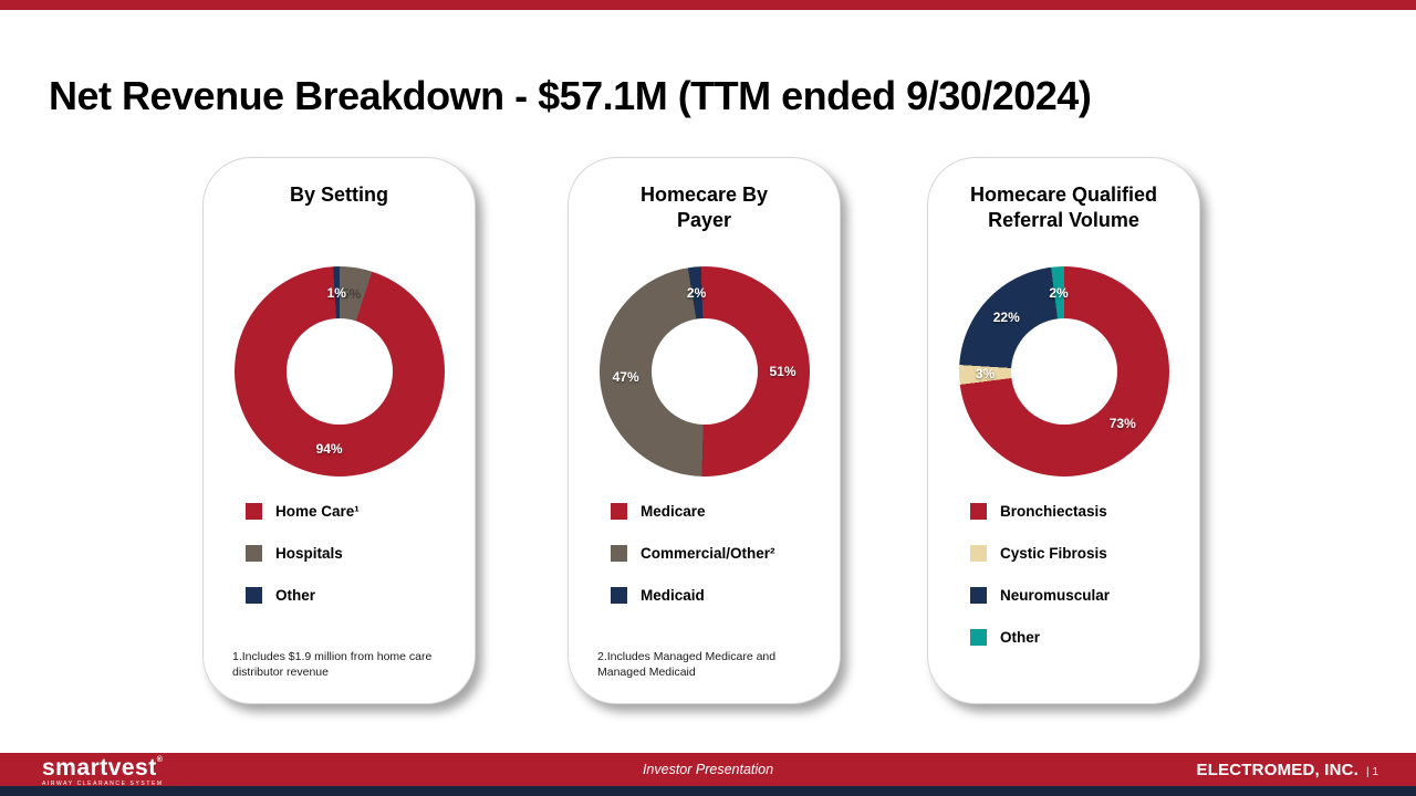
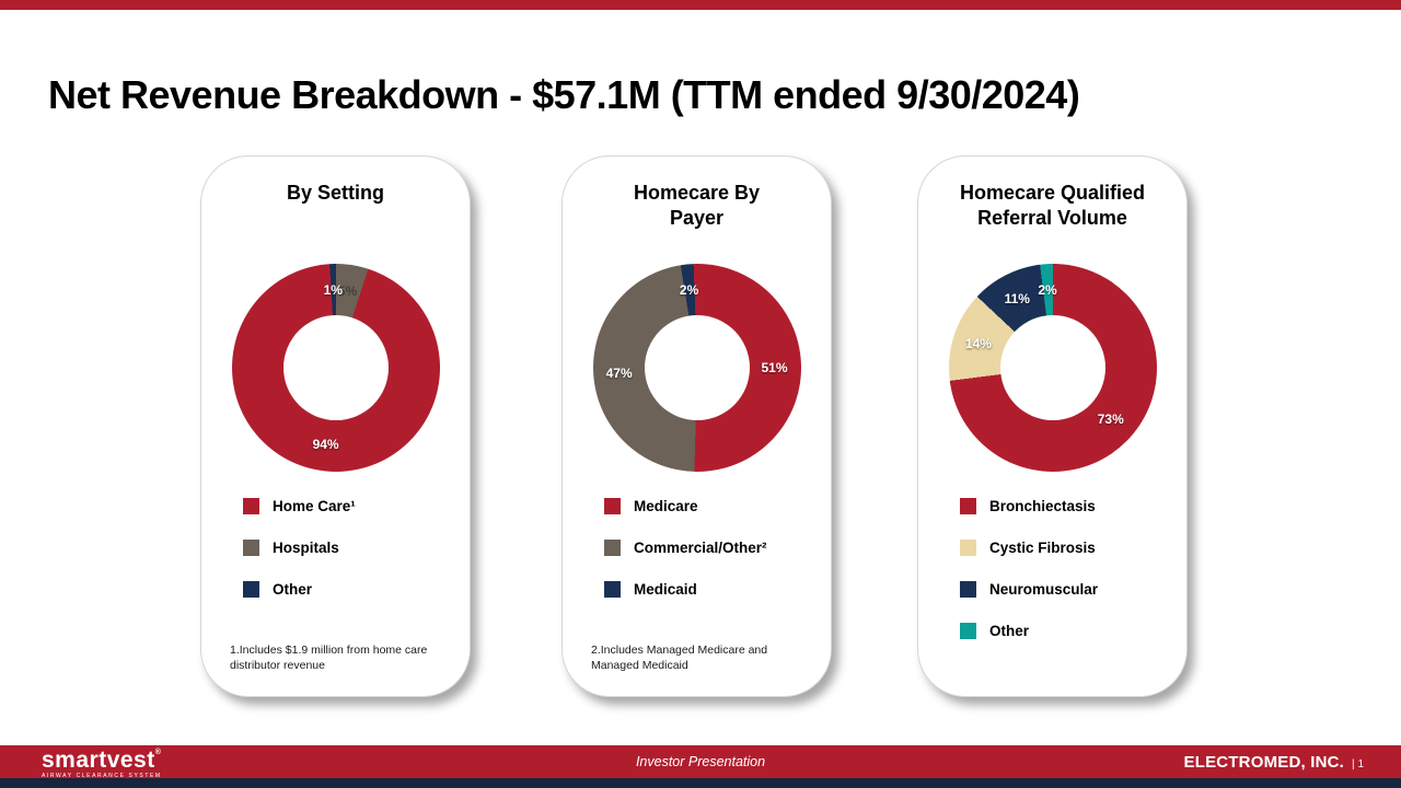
Homecare Qualified Referral Volume/Cystic Fibrosis: 3% -> 14%
Homecare Qualified Referral Volume/Neuromuscular: 22% -> 11%
